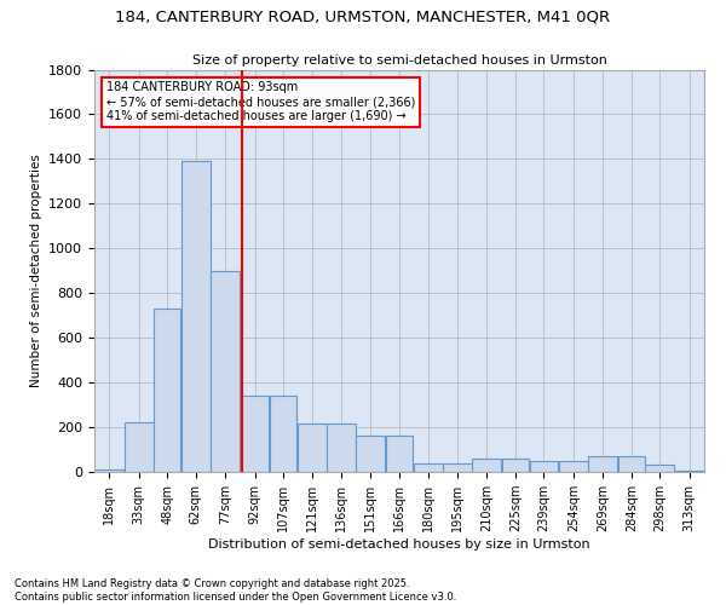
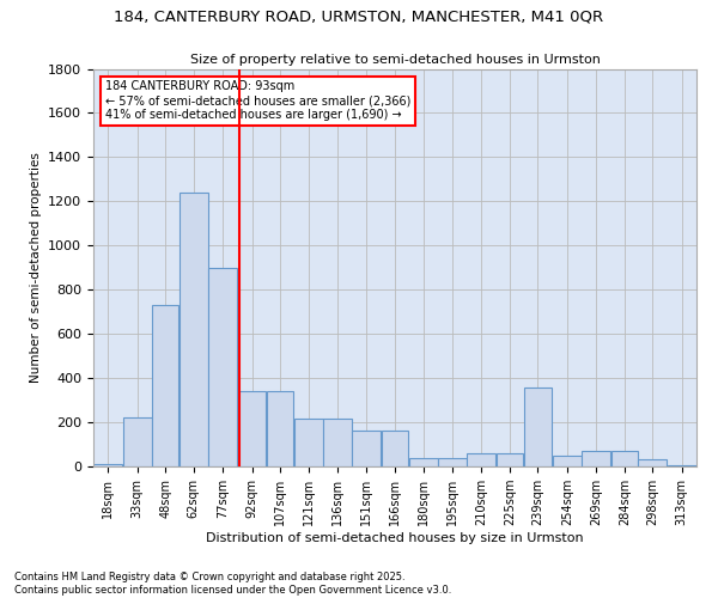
62sqm: 1390 -> 1240
239sqm: 50 -> 360
